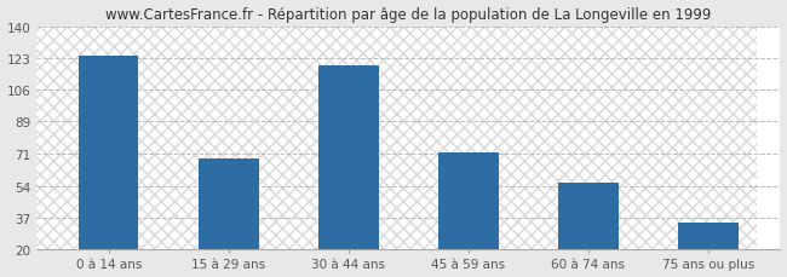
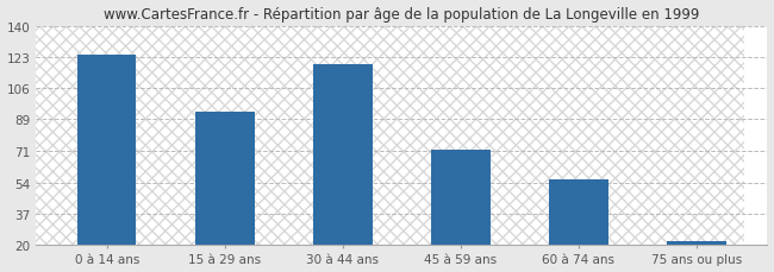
15 à 29 ans: 69 -> 93
75 ans ou plus: 34 -> 22
